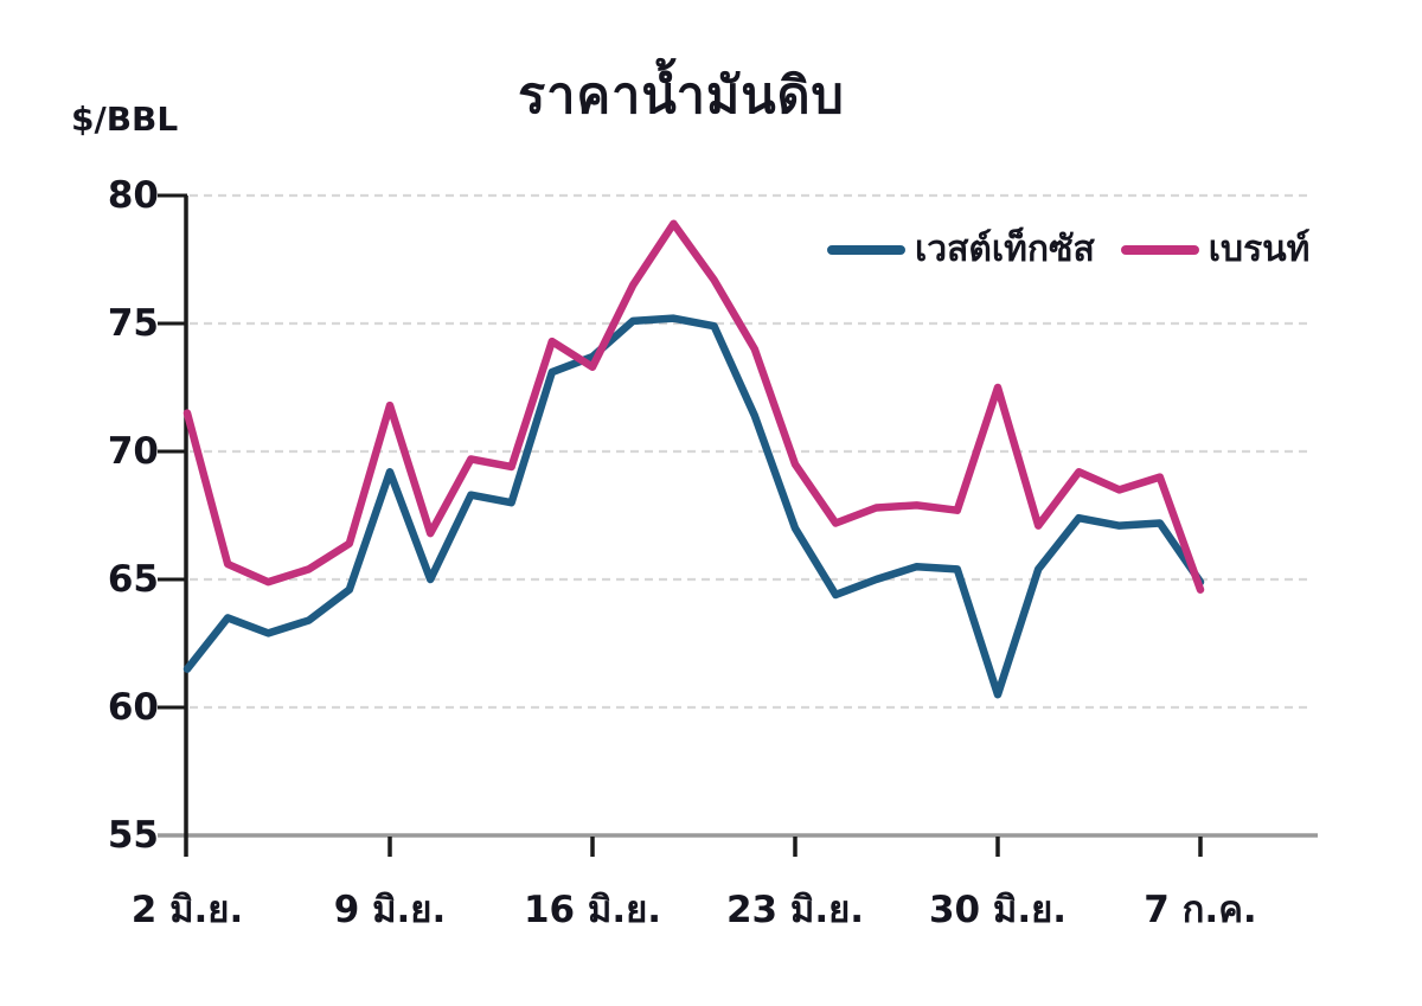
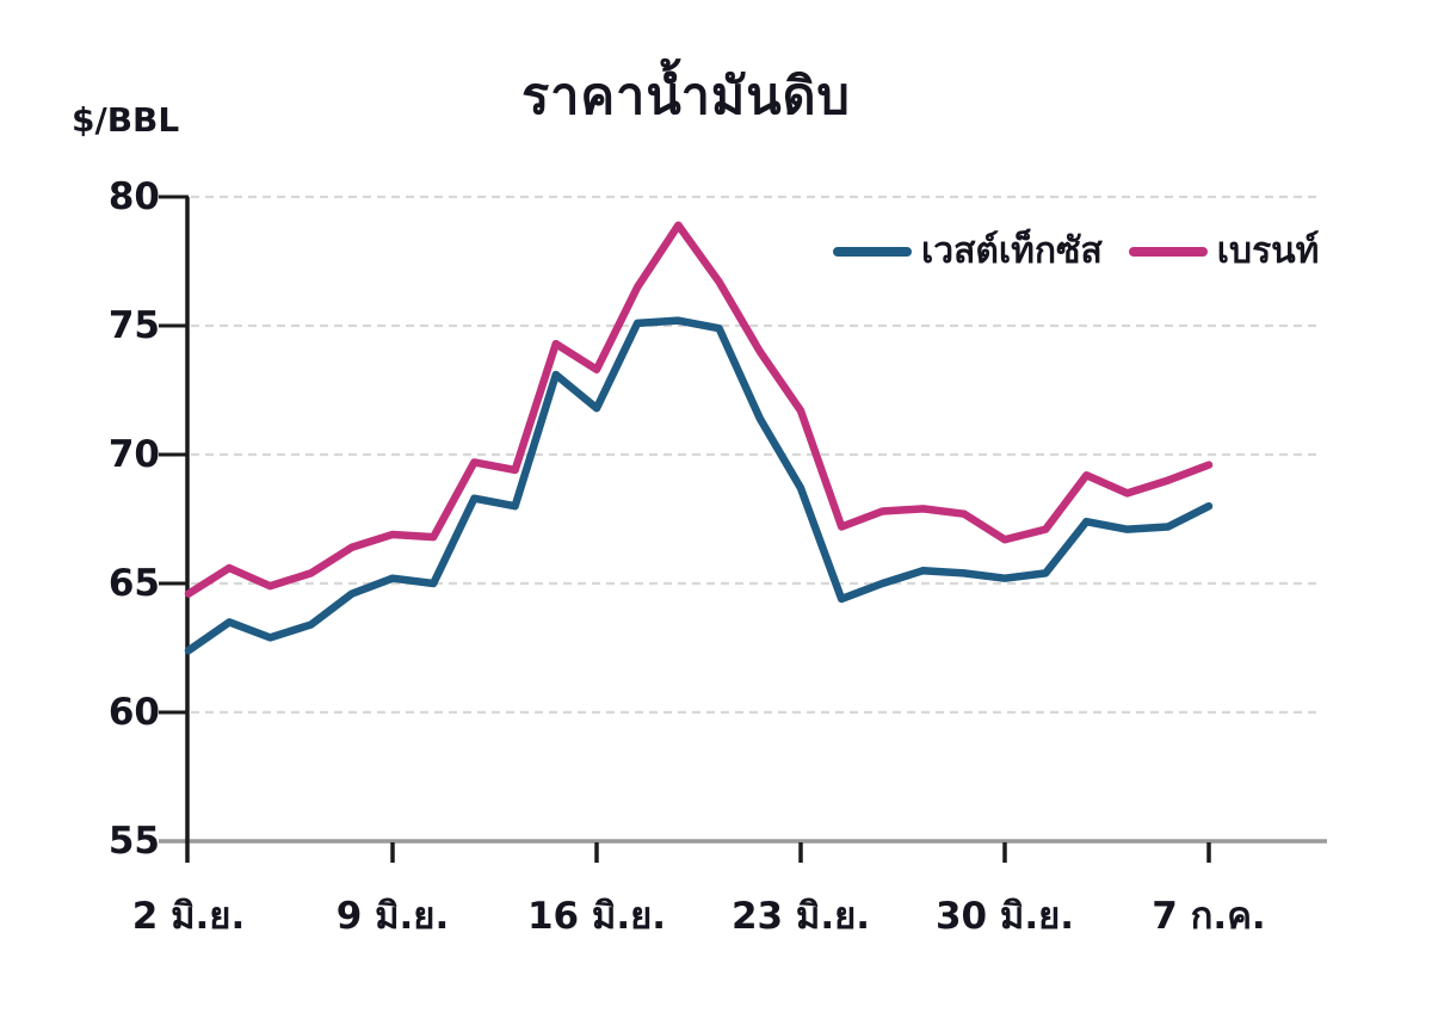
เวสต์เท็กซัส/2 มิ.ย.: 61.5 -> 62.4
เบรนท์/2 มิ.ย.: 71.5 -> 64.6
เวสต์เท็กซัส/9 มิ.ย.: 69.2 -> 65.2
เบรนท์/9 มิ.ย.: 71.8 -> 66.9
เวสต์เท็กซัส/16 มิ.ย.: 73.7 -> 71.8
เวสต์เท็กซัส/23 มิ.ย.: 67.0 -> 68.7
เบรนท์/23 มิ.ย.: 69.5 -> 71.7
เวสต์เท็กซัส/30 มิ.ย.: 60.5 -> 65.2
เบรนท์/30 มิ.ย.: 72.5 -> 66.7
เวสต์เท็กซัส/7 ก.ค.: 64.9 -> 68.0
เบรนท์/7 ก.ค.: 64.6 -> 69.6
